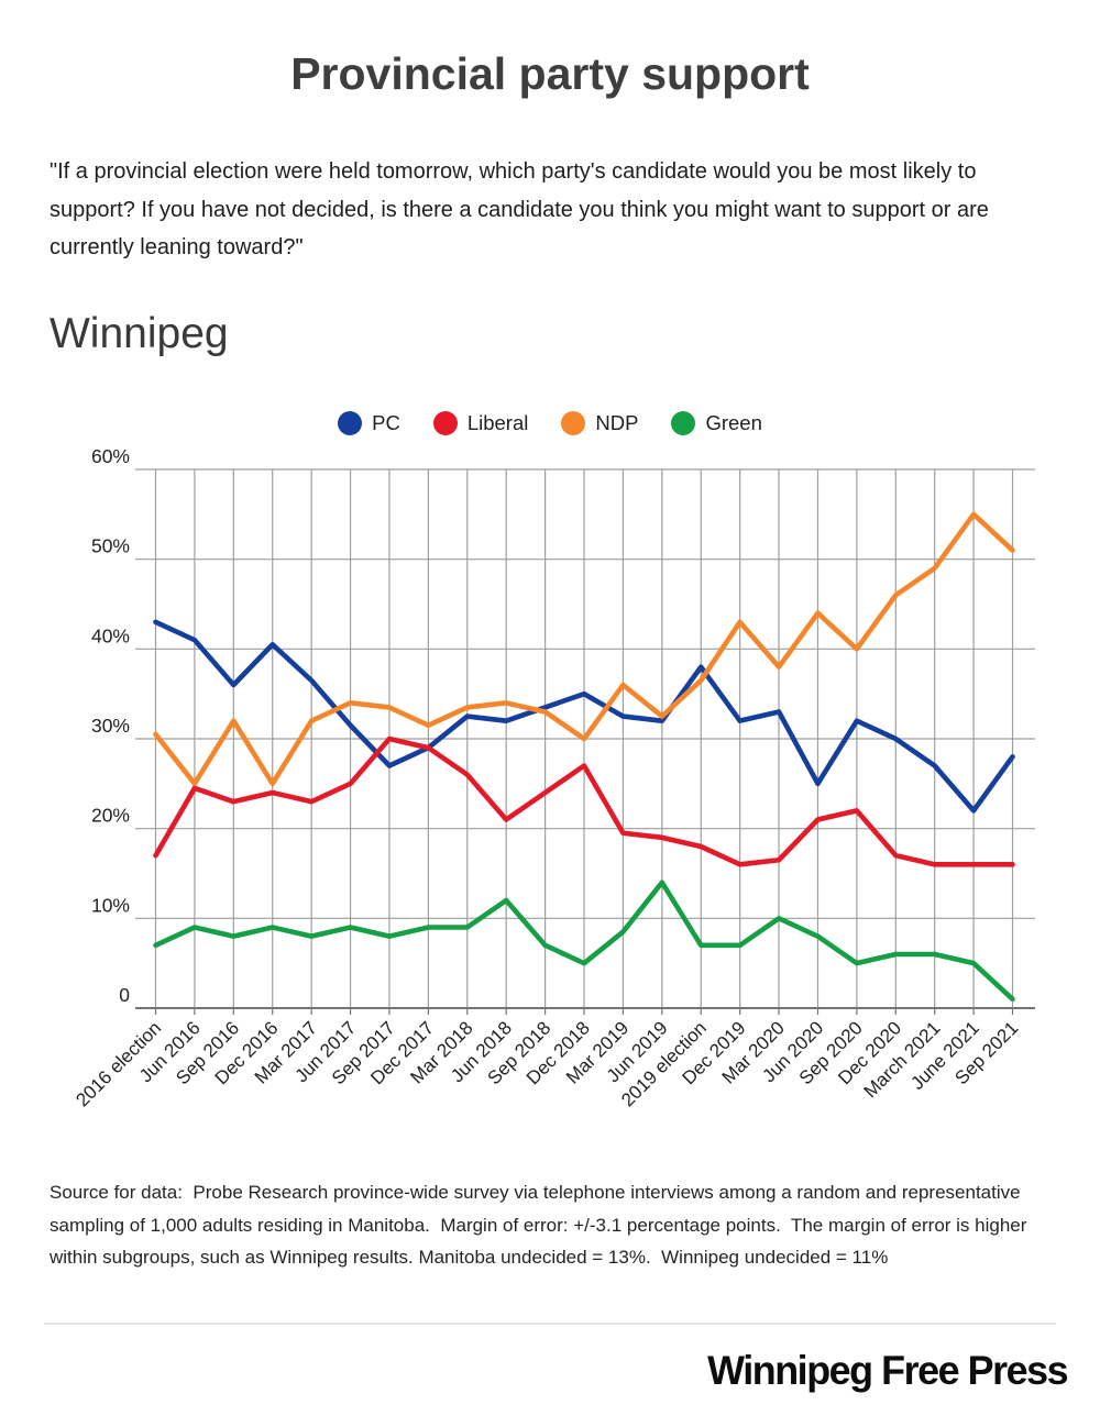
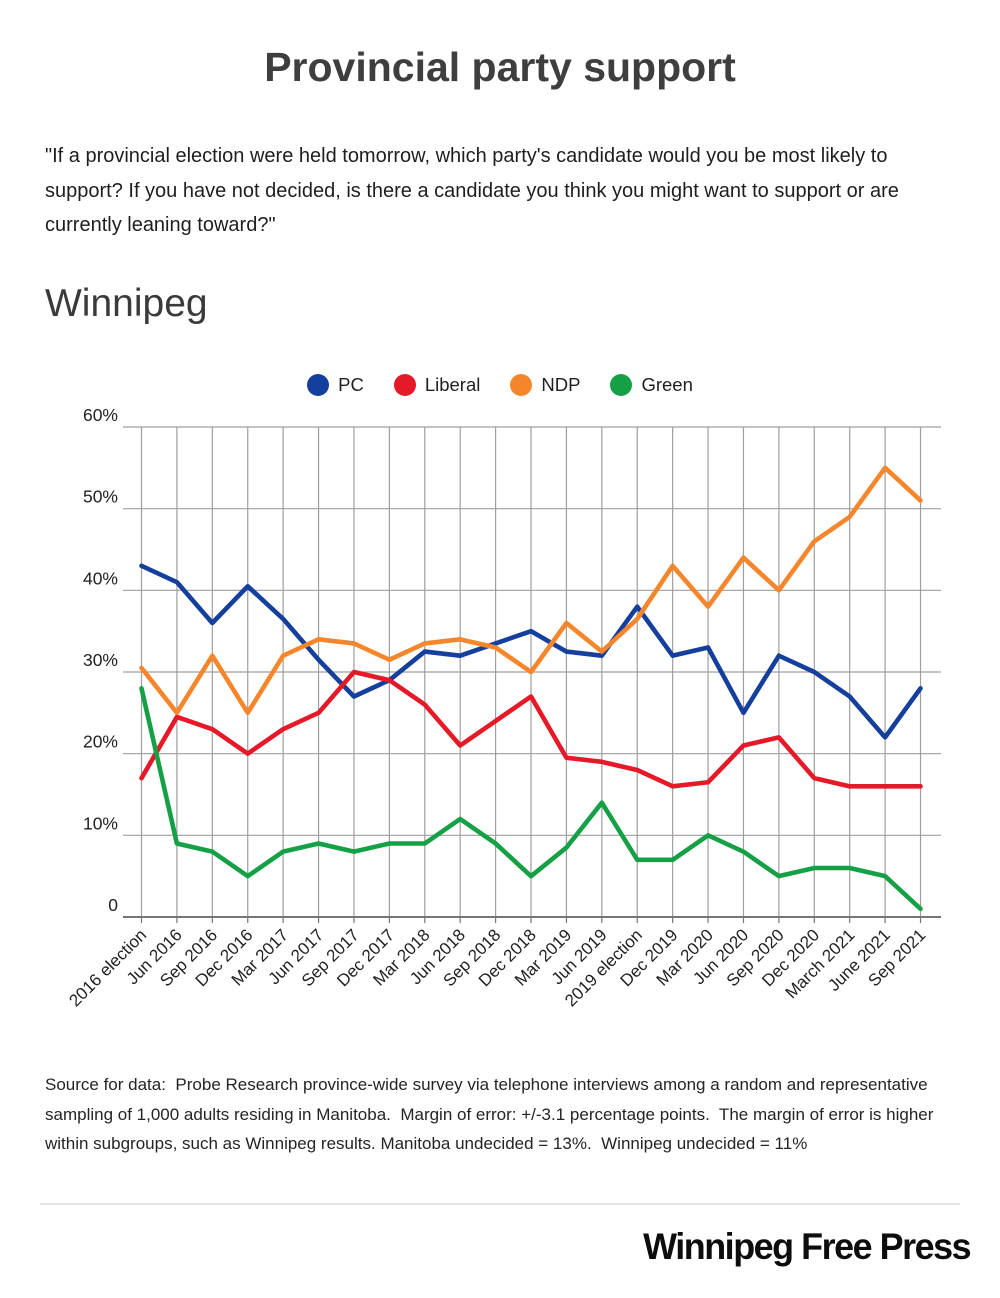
Green/2016 election: 7% -> 28%
Liberal/Dec 2016: 24% -> 20%
Green/Dec 2016: 9% -> 5%
Green/Sep 2018: 7% -> 9%
